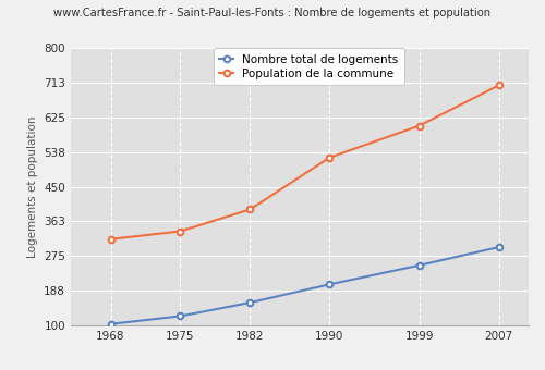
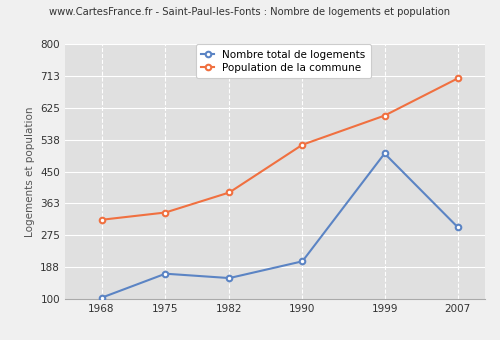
Nombre total de logements/1975: 124 -> 170
Nombre total de logements/1999: 252 -> 500
